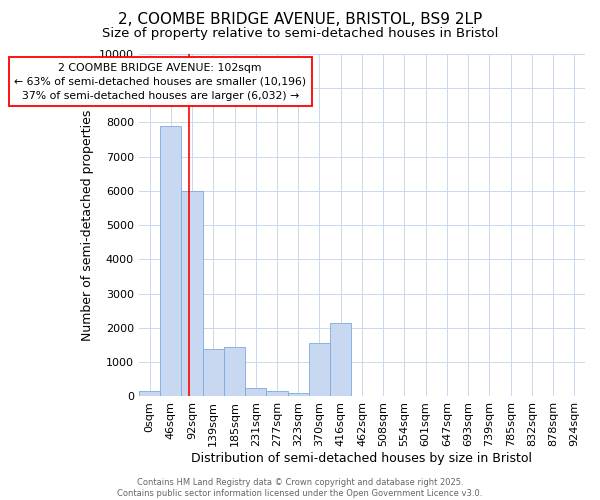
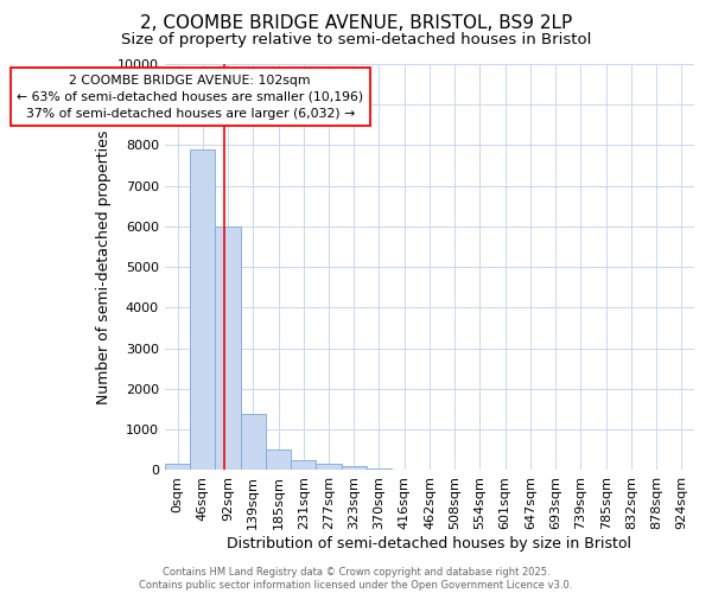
185sqm: 1450 -> 500
370sqm: 1550 -> 30
416sqm: 2150 -> 0
